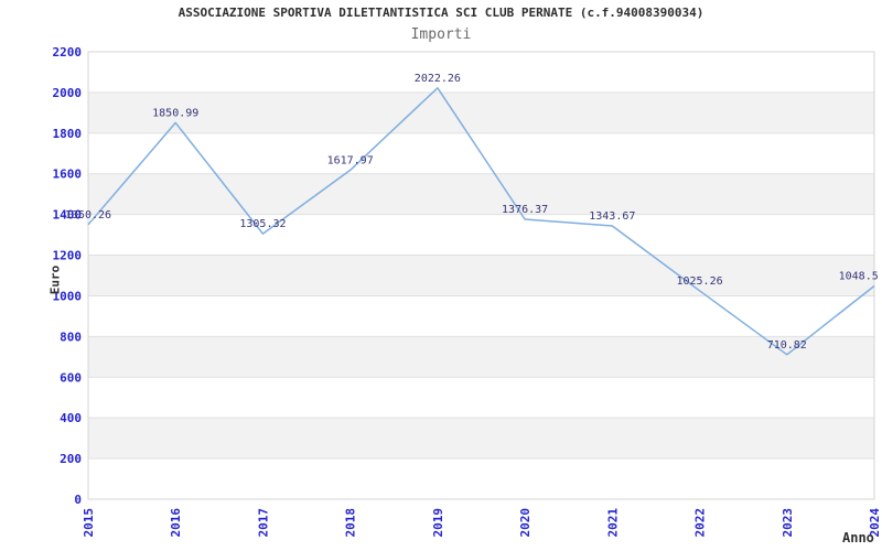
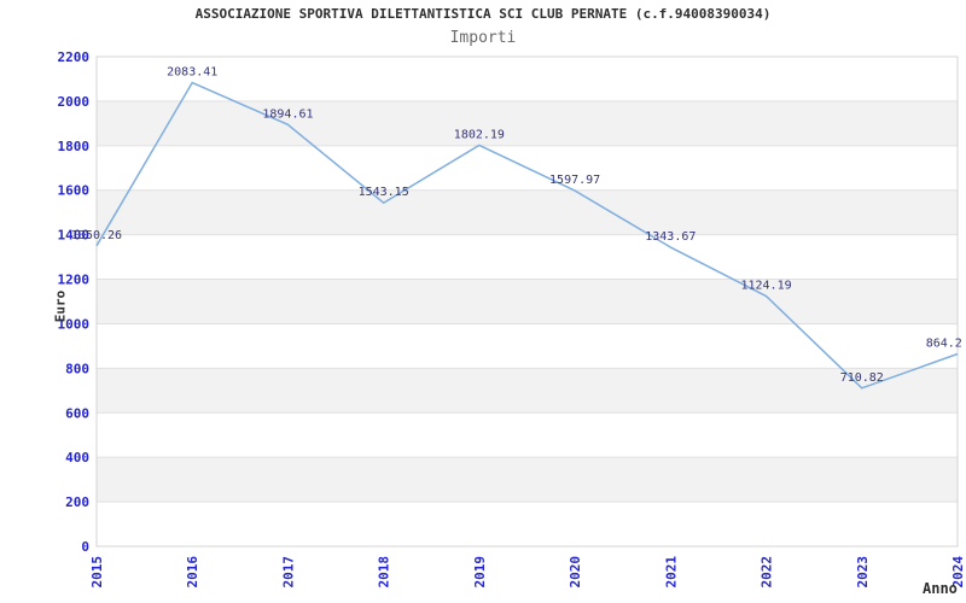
2016: 1850.99 -> 2083.41
2017: 1305.32 -> 1894.61
2018: 1617.97 -> 1543.15
2019: 2022.26 -> 1802.19
2020: 1376.37 -> 1597.97
2022: 1025.26 -> 1124.19
2024: 1048.5 -> 864.2
